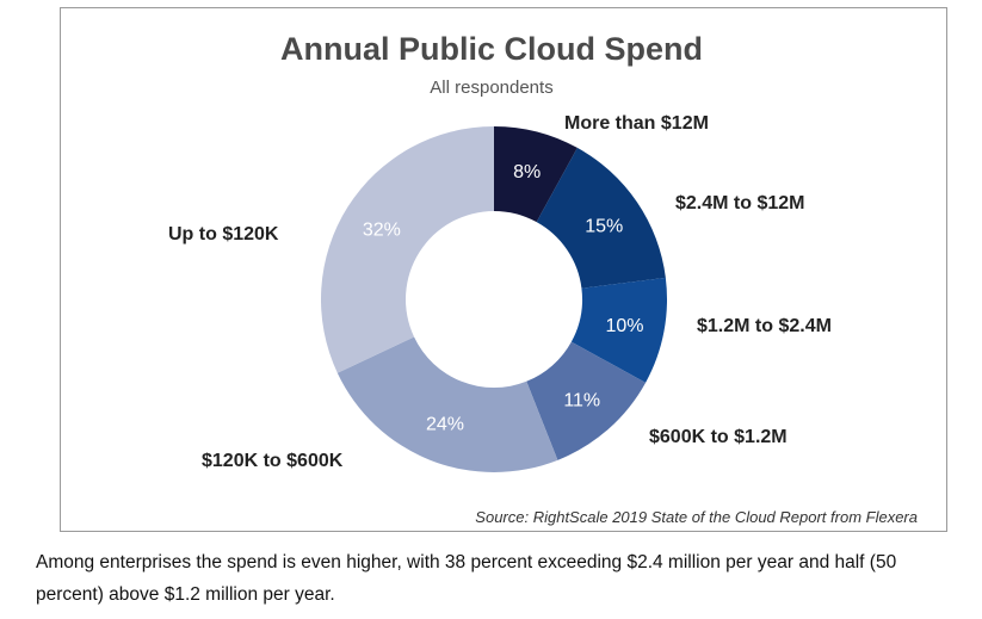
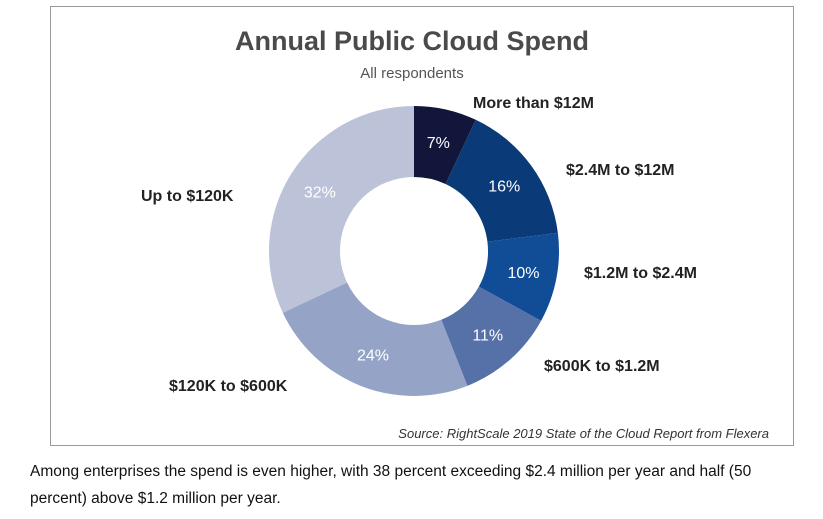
More than $12M: 8% -> 7%
$2.4M to $12M: 15% -> 16%
